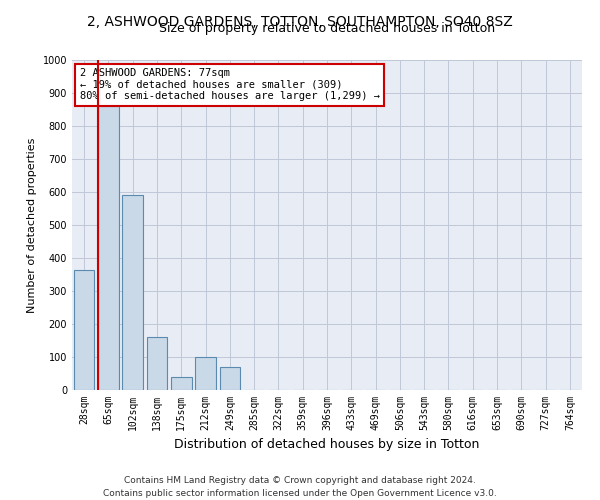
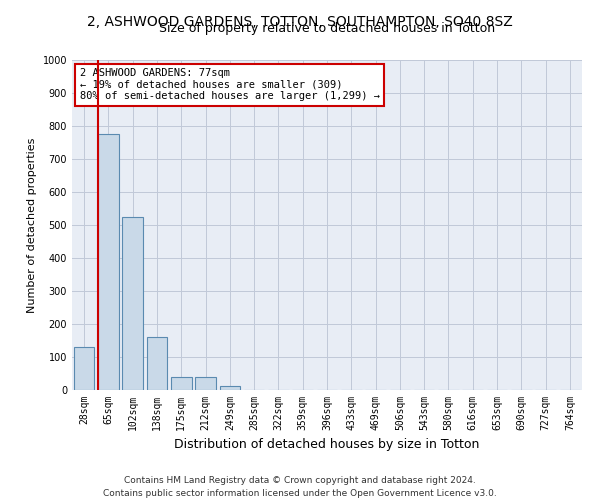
28sqm: 365 -> 130
65sqm: 860 -> 775
102sqm: 590 -> 525
212sqm: 100 -> 38
249sqm: 70 -> 12
